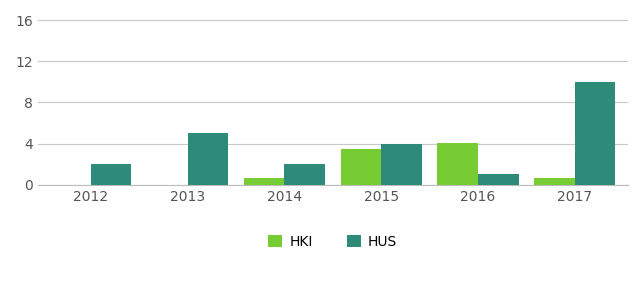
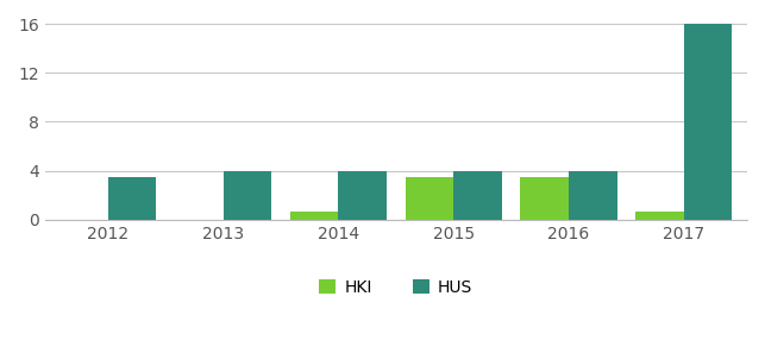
HUS/2012: 2.0 -> 3.5
HUS/2013: 5.0 -> 4.0
HUS/2014: 2.0 -> 4.0
HKI/2016: 4.1 -> 3.5
HUS/2016: 1.0 -> 4.0
HUS/2017: 10.0 -> 16.0
